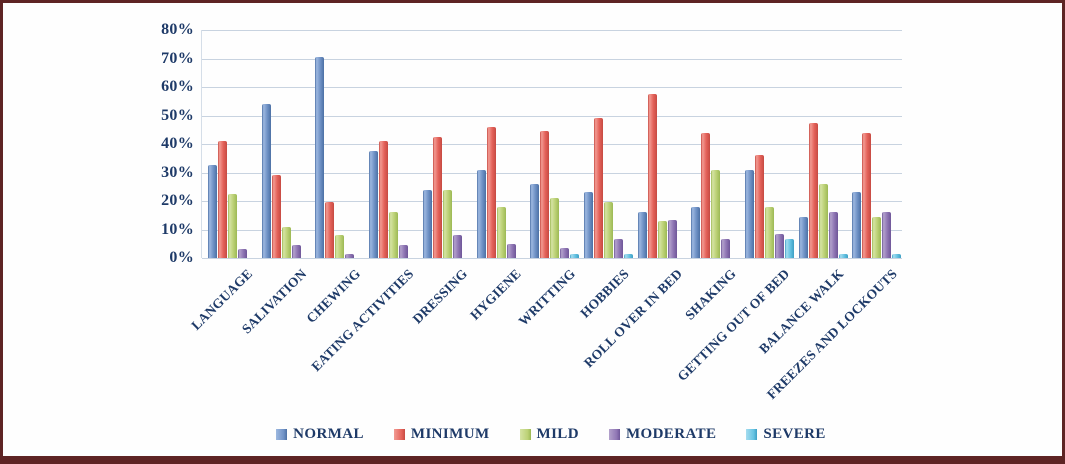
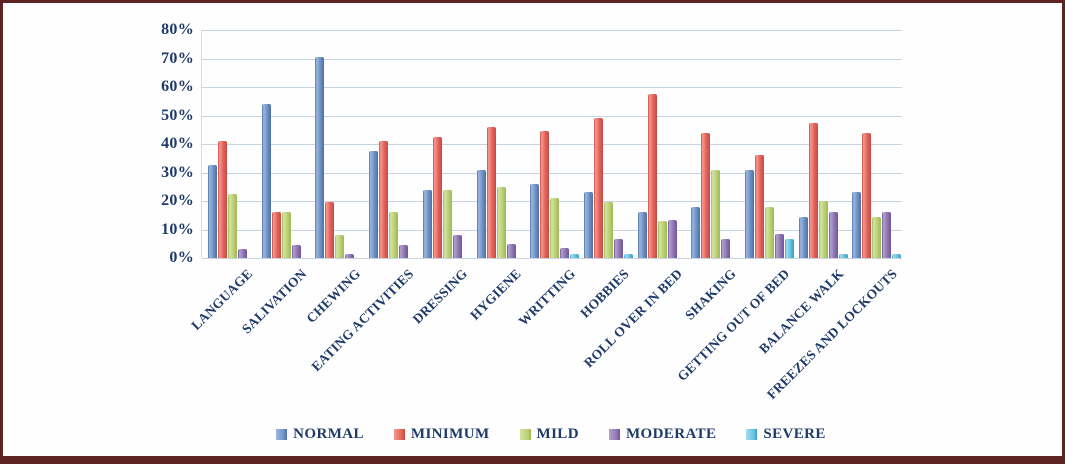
MINIMUM/SALIVATION: 29% -> 16%
MILD/SALIVATION: 11% -> 16%
MILD/HYGIENE: 18% -> 25%
MILD/BALANCE WALK: 26% -> 20%
